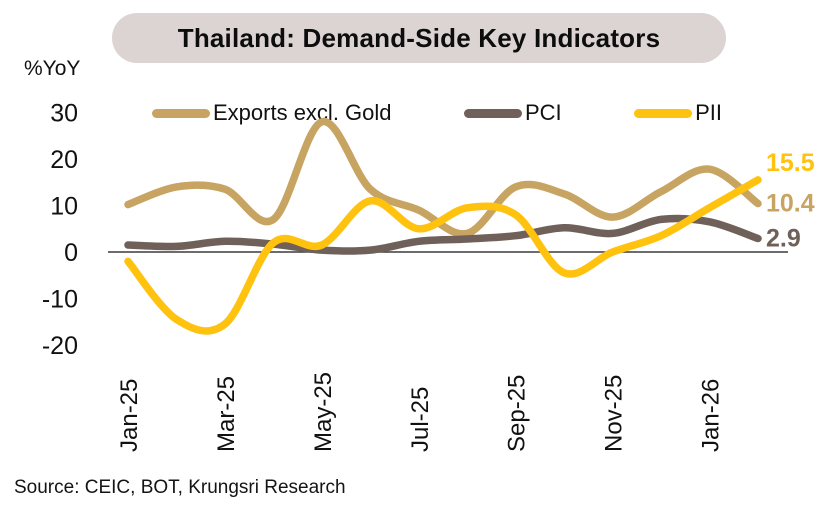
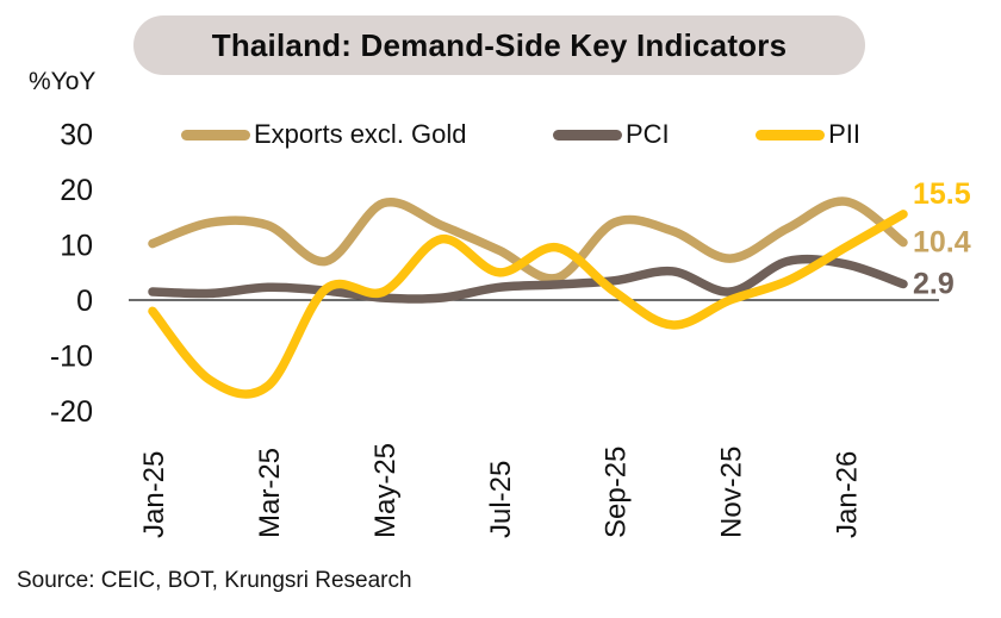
Exports excl. Gold/May-25: 28 -> 18
PII/Sep-25: 8 -> 2
PCI/Nov-25: 4 -> 2
